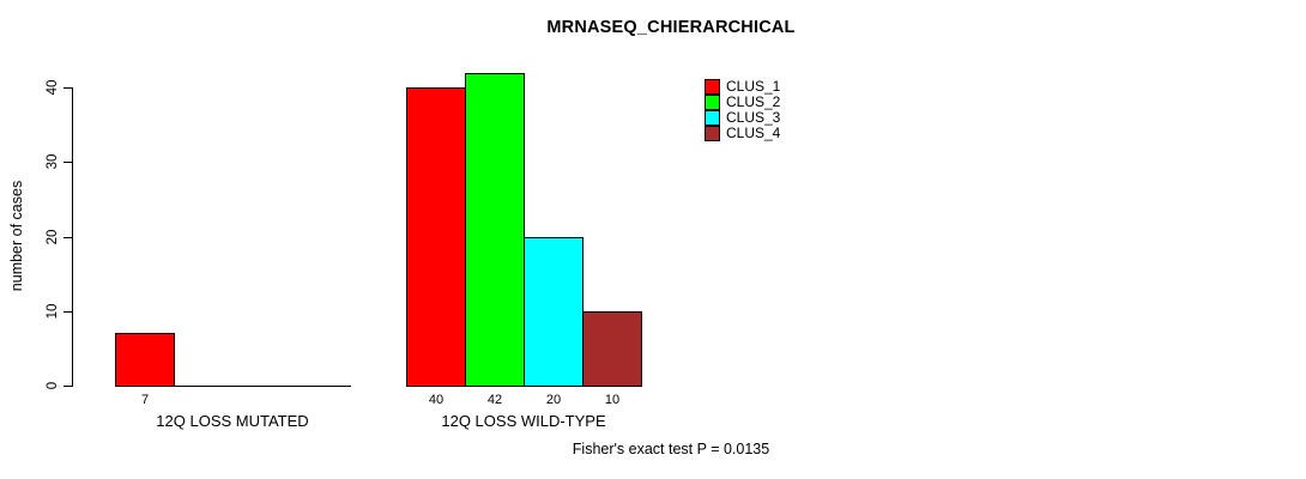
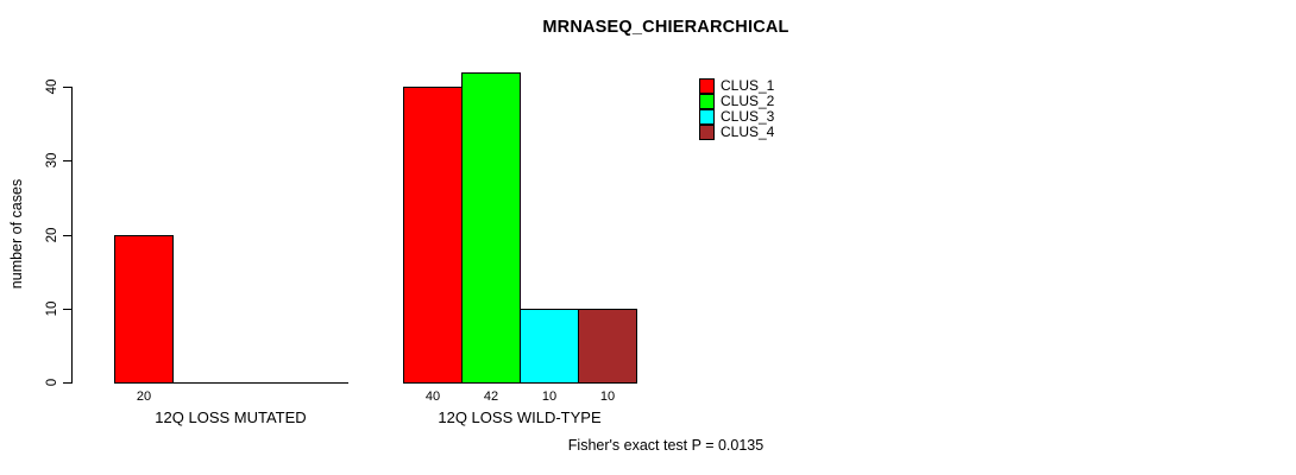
CLUS_1/12Q LOSS MUTATED: 7 -> 20
CLUS_3/12Q LOSS WILD-TYPE: 20 -> 10
